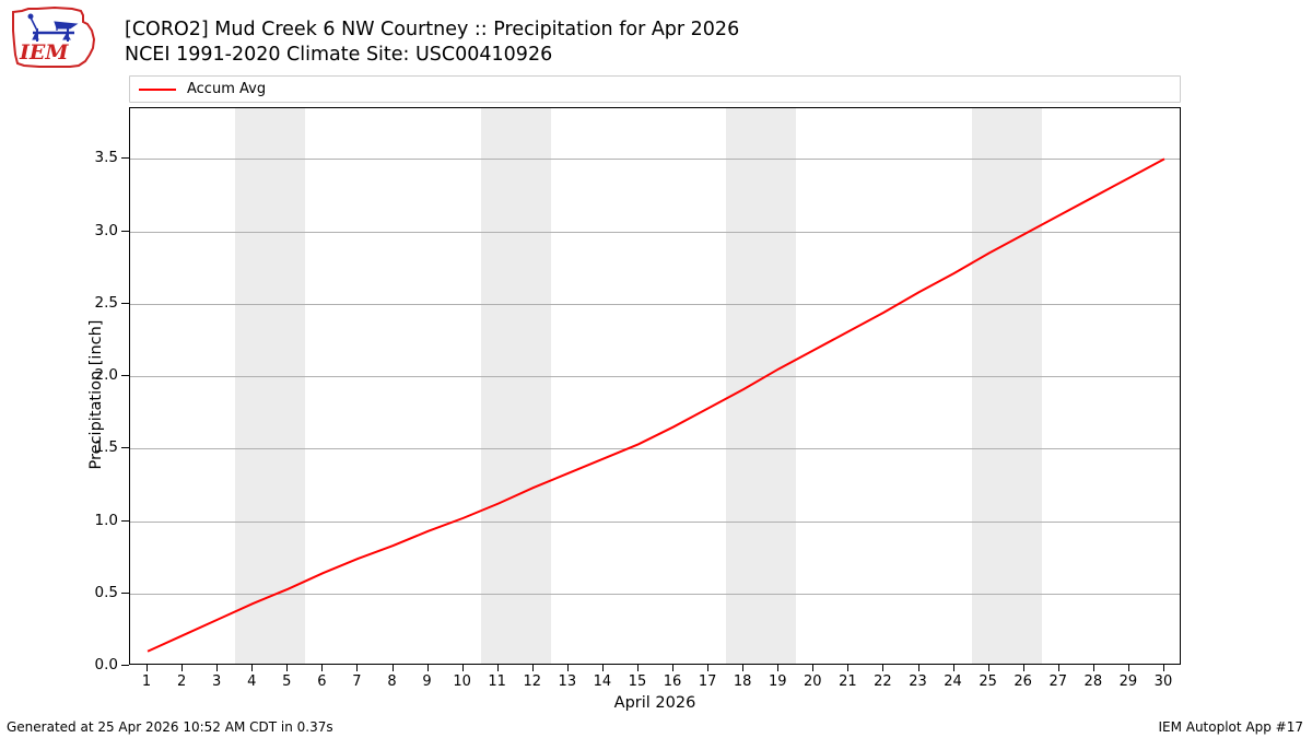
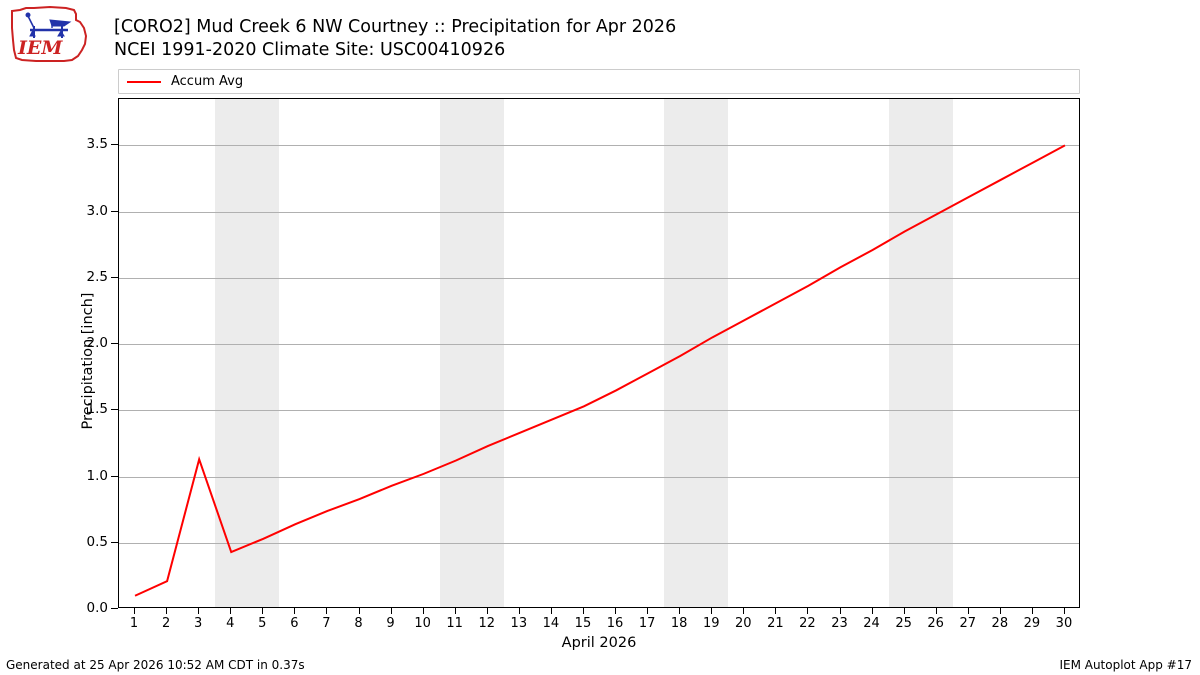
3: 0.32 -> 1.13
